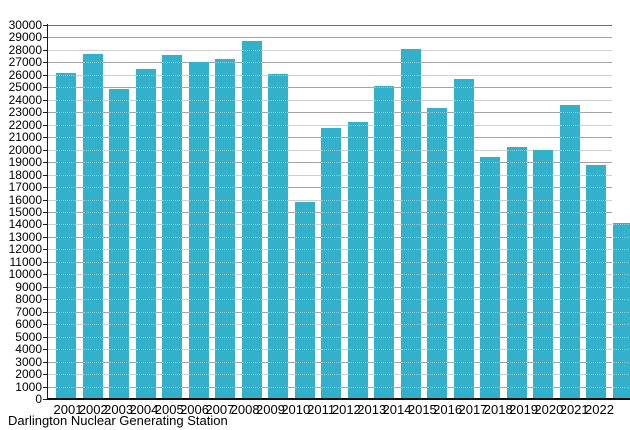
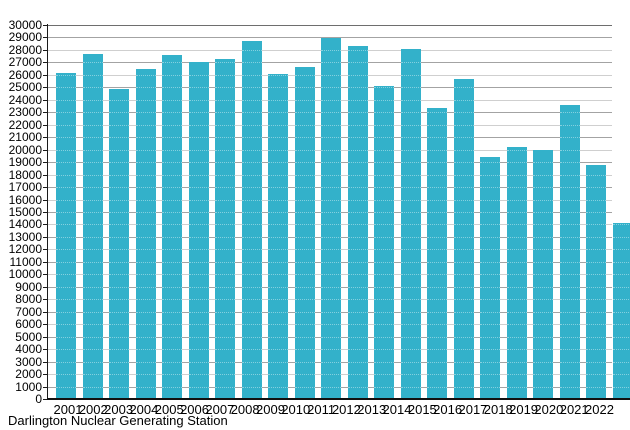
2010: 15800 -> 26600
2011: 21700 -> 29000
2012: 22200 -> 28300
